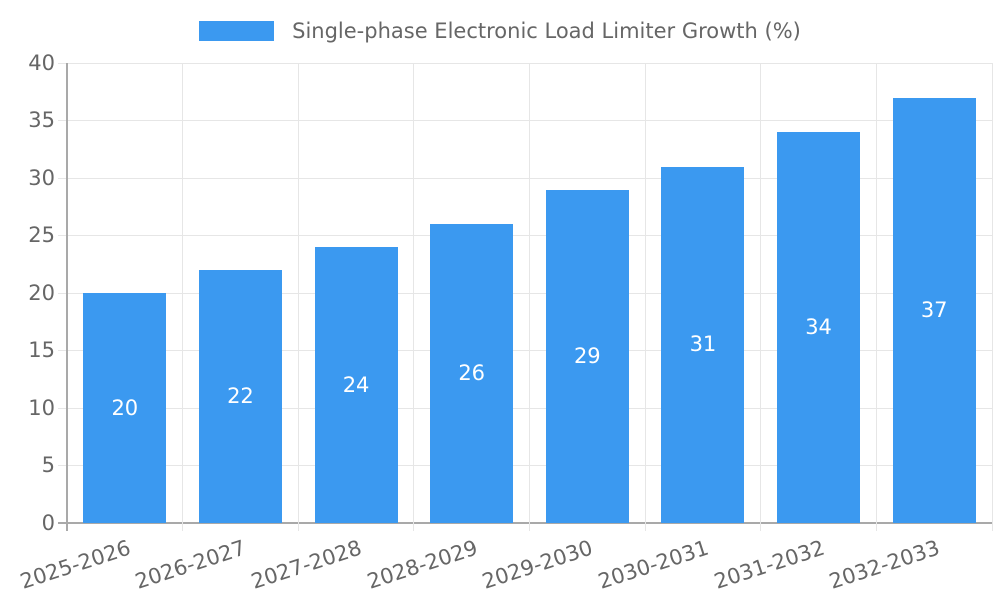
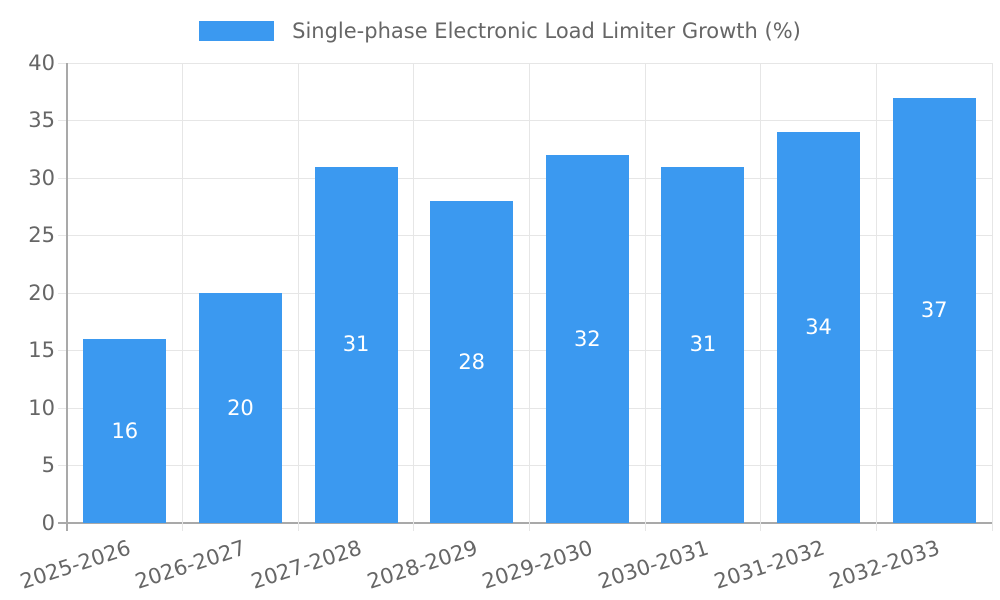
2025-2026: 20 -> 16
2026-2027: 22 -> 20
2027-2028: 24 -> 31
2028-2029: 26 -> 28
2029-2030: 29 -> 32
